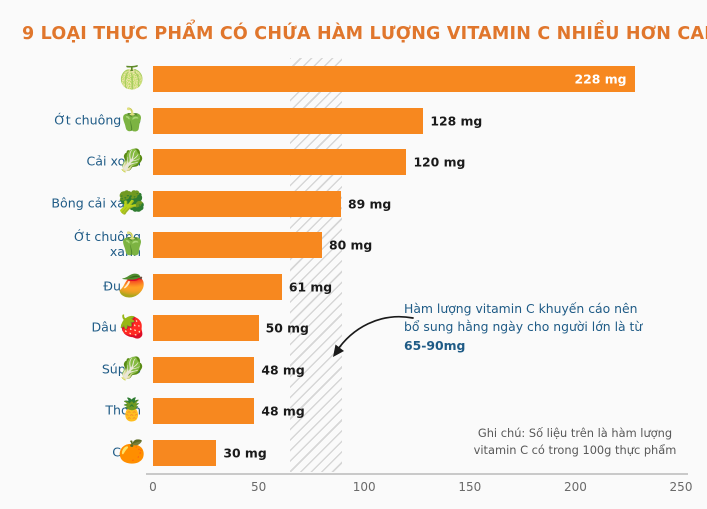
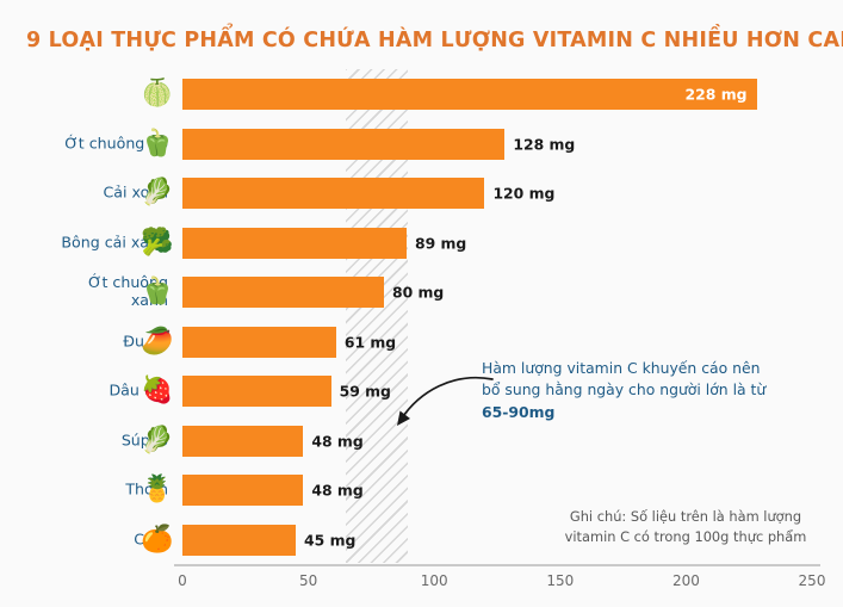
Dâu tây: 50 -> 59
Cam: 30 -> 45
